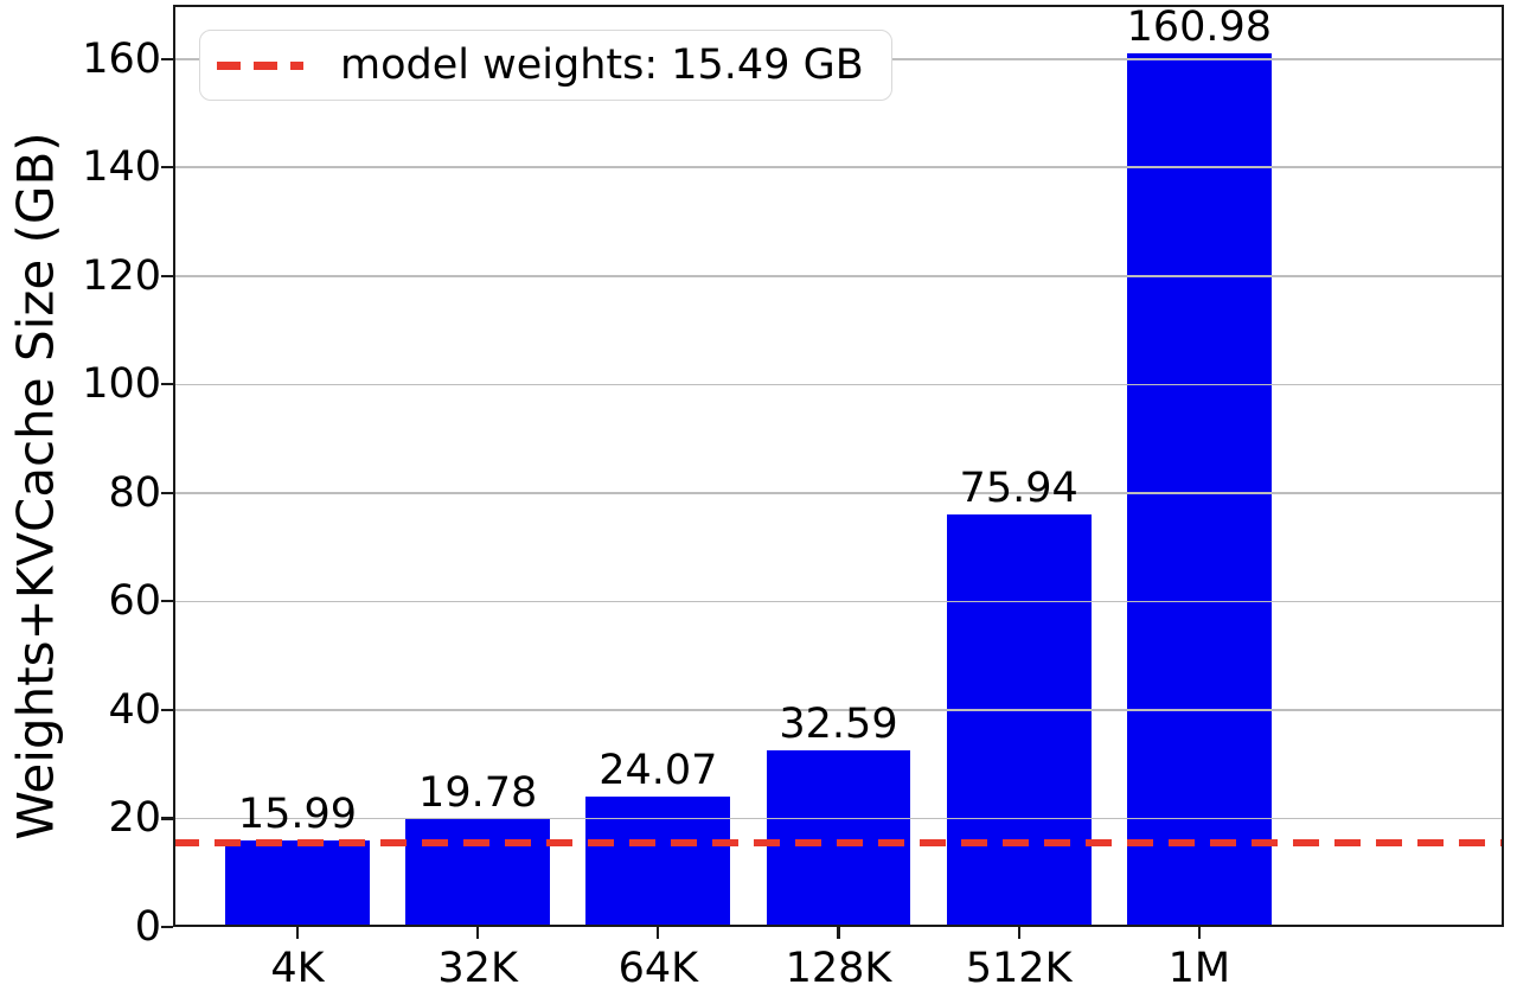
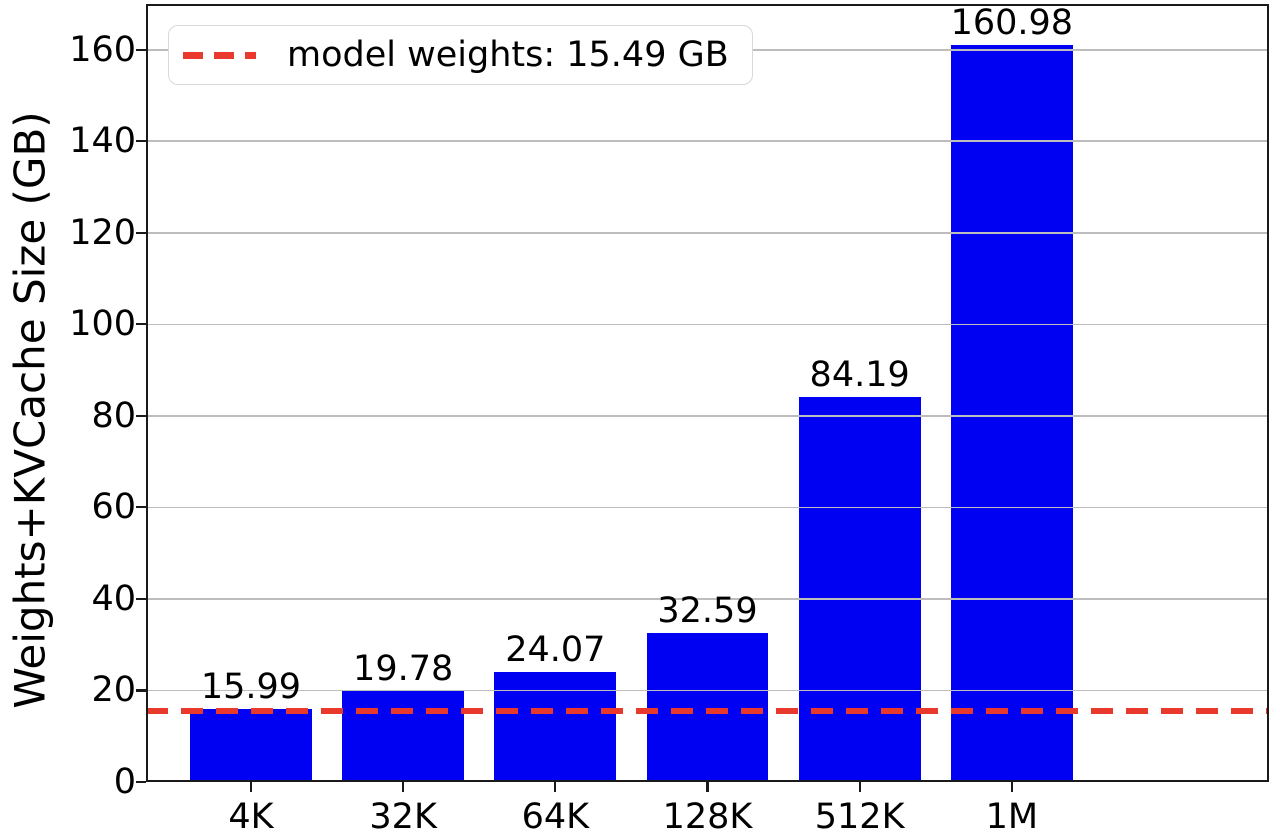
512K: 75.94 -> 84.19
